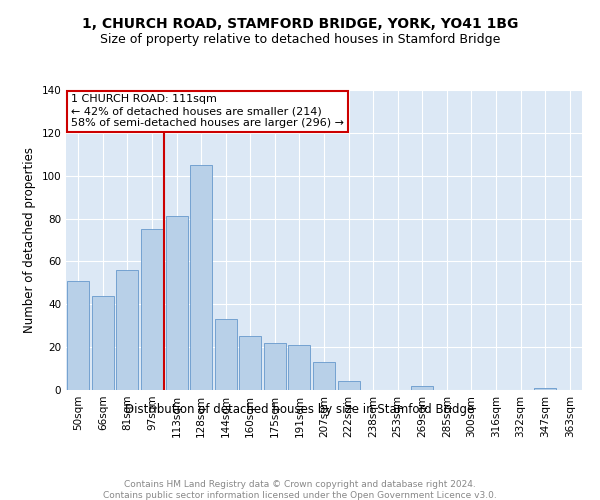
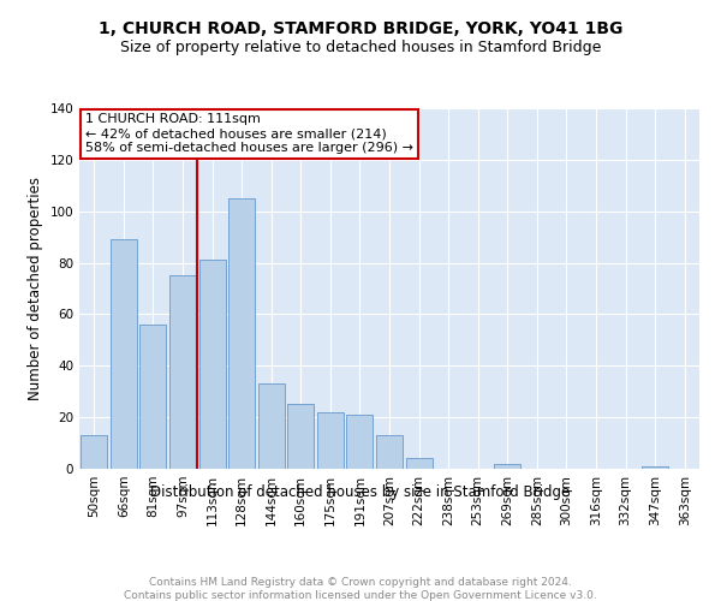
50sqm: 51 -> 13
66sqm: 44 -> 89
